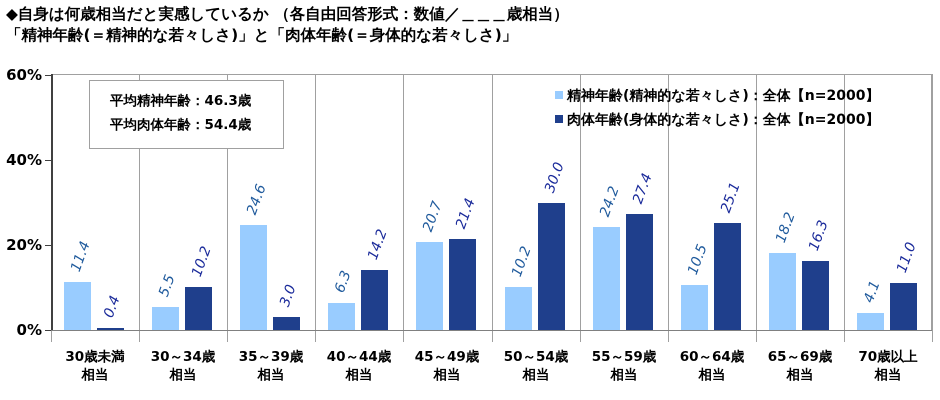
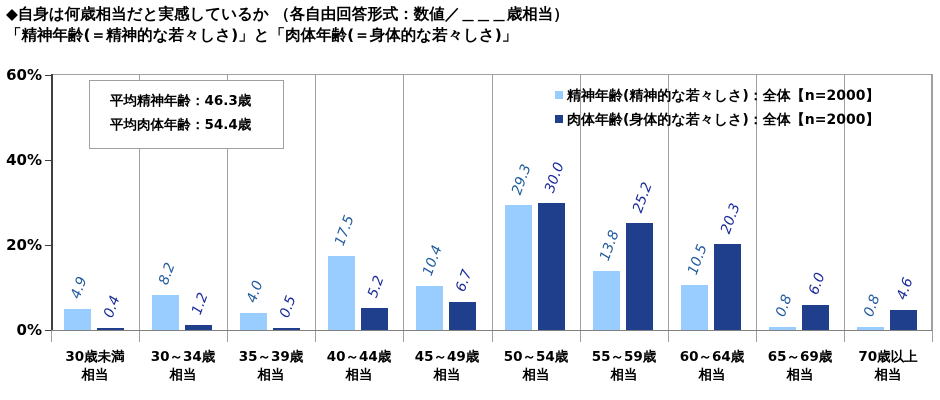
精神年齢(精神的な若々しさ)：全体【n=2000】/30歳未満相当: 11.4 -> 4.9
精神年齢(精神的な若々しさ)：全体【n=2000】/30～34歳相当: 5.5 -> 8.2
肉体年齢(身体的な若々しさ)：全体【n=2000】/30～34歳相当: 10.2 -> 1.2
精神年齢(精神的な若々しさ)：全体【n=2000】/35～39歳相当: 24.6 -> 4.0
肉体年齢(身体的な若々しさ)：全体【n=2000】/35～39歳相当: 3.0 -> 0.5
精神年齢(精神的な若々しさ)：全体【n=2000】/40～44歳相当: 6.3 -> 17.5
肉体年齢(身体的な若々しさ)：全体【n=2000】/40～44歳相当: 14.2 -> 5.2
精神年齢(精神的な若々しさ)：全体【n=2000】/45～49歳相当: 20.7 -> 10.4
肉体年齢(身体的な若々しさ)：全体【n=2000】/45～49歳相当: 21.4 -> 6.7
精神年齢(精神的な若々しさ)：全体【n=2000】/50～54歳相当: 10.2 -> 29.3
精神年齢(精神的な若々しさ)：全体【n=2000】/55～59歳相当: 24.2 -> 13.8
肉体年齢(身体的な若々しさ)：全体【n=2000】/55～59歳相当: 27.4 -> 25.2
肉体年齢(身体的な若々しさ)：全体【n=2000】/60～64歳相当: 25.1 -> 20.3
精神年齢(精神的な若々しさ)：全体【n=2000】/65～69歳相当: 18.2 -> 0.8
肉体年齢(身体的な若々しさ)：全体【n=2000】/65～69歳相当: 16.3 -> 6.0
精神年齢(精神的な若々しさ)：全体【n=2000】/70歳以上相当: 4.1 -> 0.8
肉体年齢(身体的な若々しさ)：全体【n=2000】/70歳以上相当: 11.0 -> 4.6
